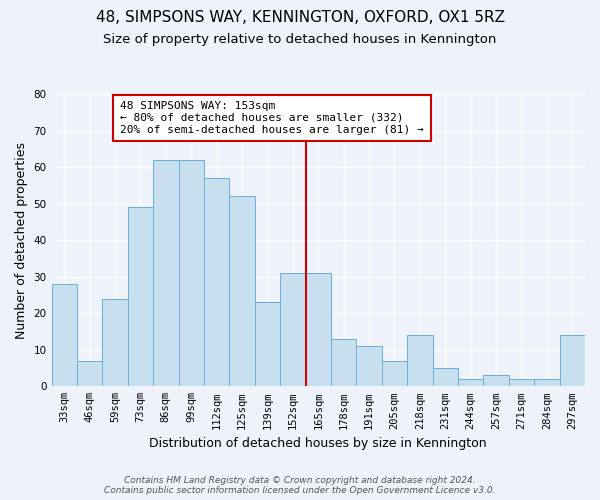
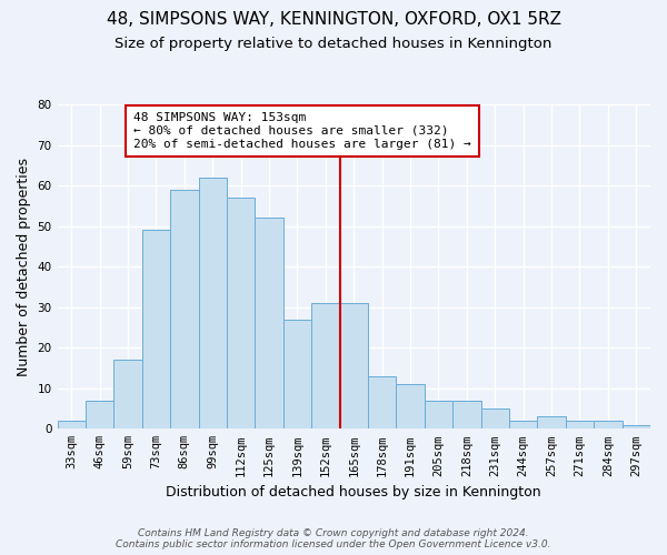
33sqm: 28 -> 2
59sqm: 24 -> 17
86sqm: 62 -> 59
139sqm: 23 -> 27
218sqm: 14 -> 7
297sqm: 14 -> 1
